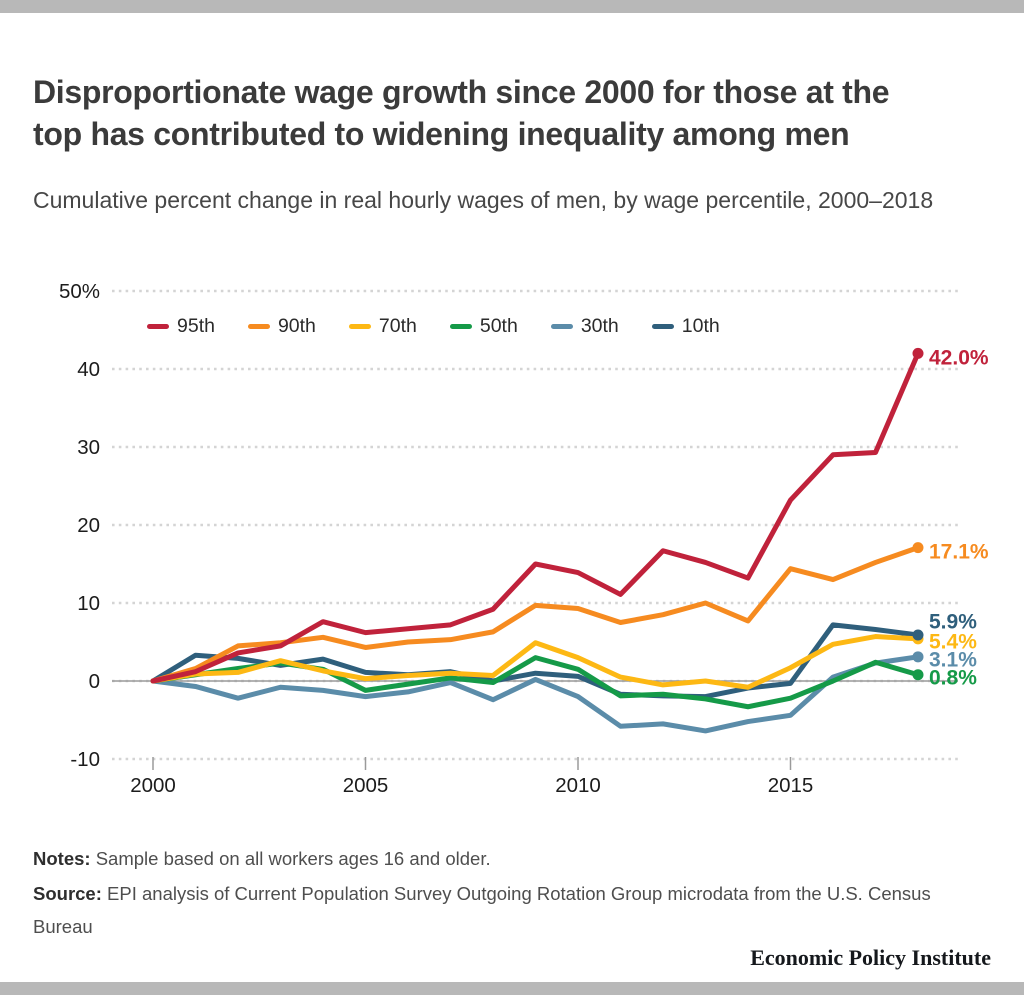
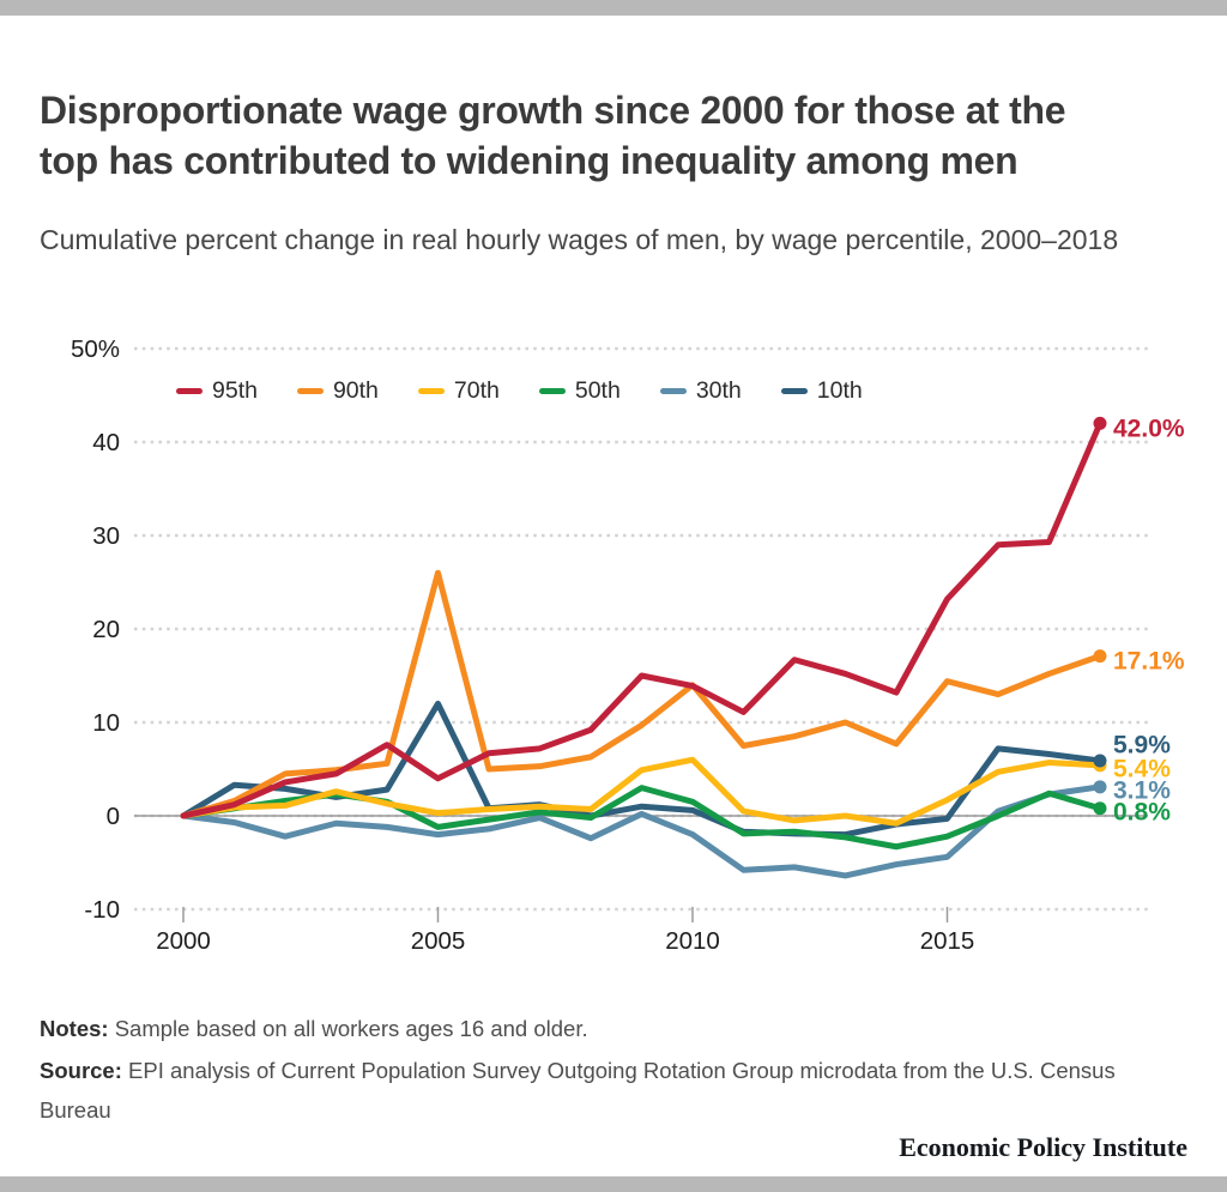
95th/2005: 6% -> 4%
90th/2005: 4% -> 26%
10th/2005: 1% -> 12%
90th/2010: 9% -> 14%
70th/2010: 3% -> 6%
